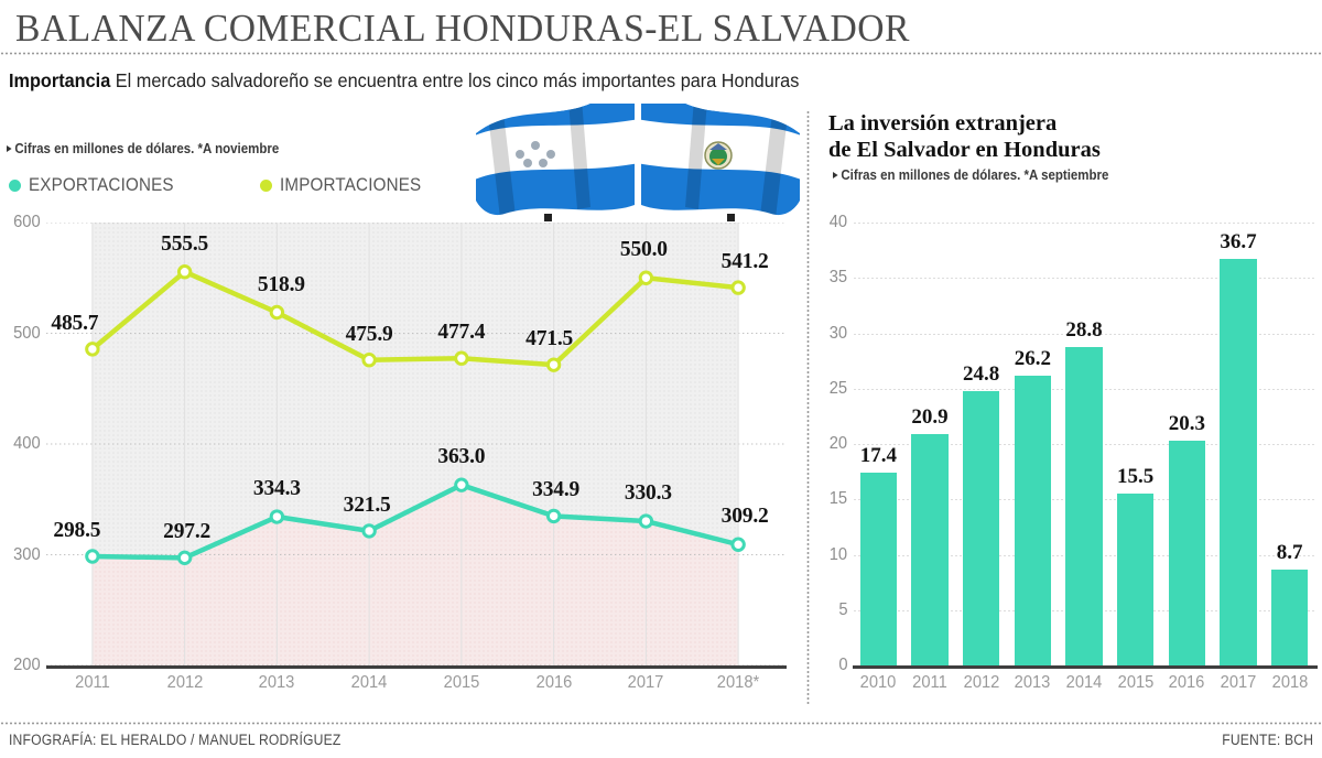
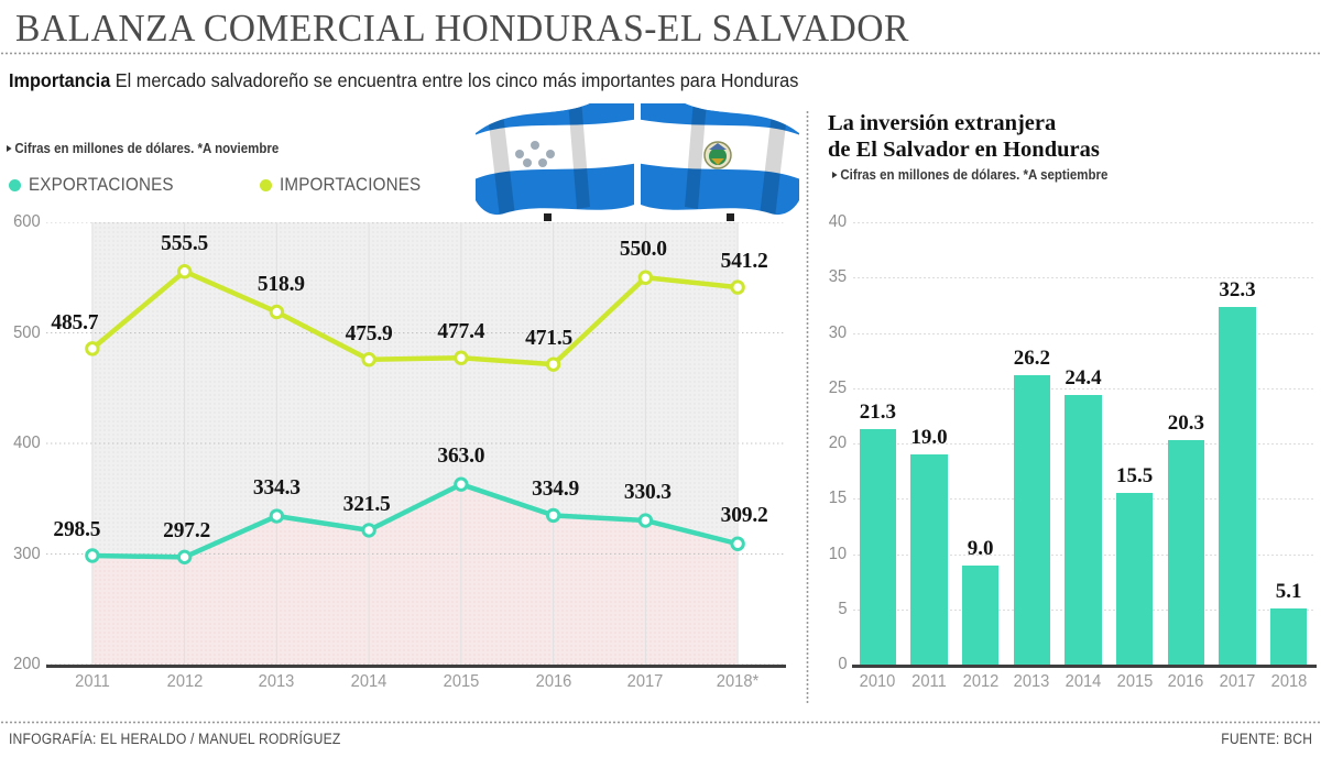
La inversión extranjera de El Salvador en Honduras/2010: 17.4 -> 21.3
La inversión extranjera de El Salvador en Honduras/2011: 20.9 -> 19.0
La inversión extranjera de El Salvador en Honduras/2012: 24.8 -> 9.0
La inversión extranjera de El Salvador en Honduras/2014: 28.8 -> 24.4
La inversión extranjera de El Salvador en Honduras/2017: 36.7 -> 32.3
La inversión extranjera de El Salvador en Honduras/2018: 8.7 -> 5.1
